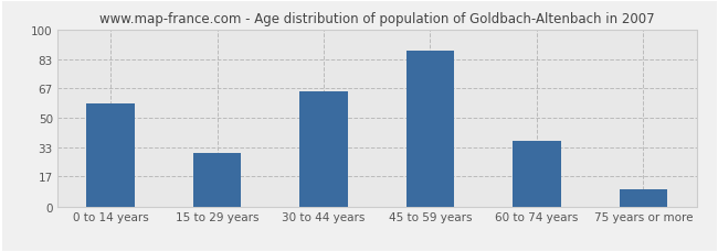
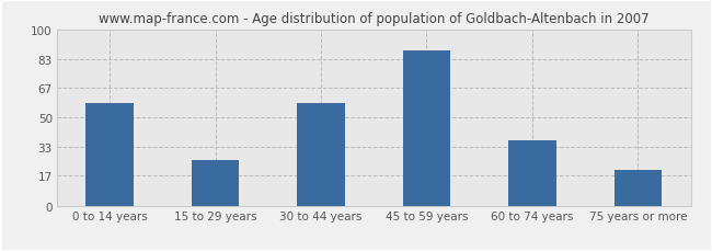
15 to 29 years: 30 -> 26
30 to 44 years: 65 -> 58
75 years or more: 10 -> 20
